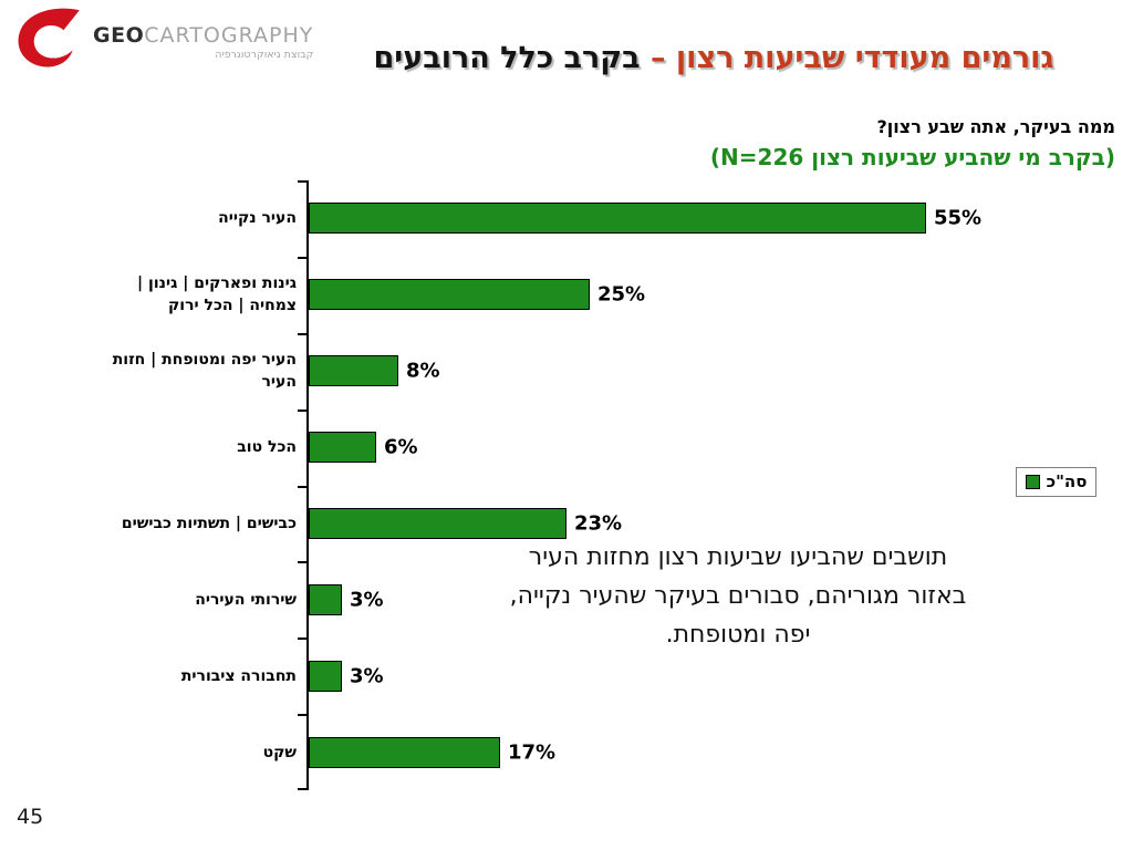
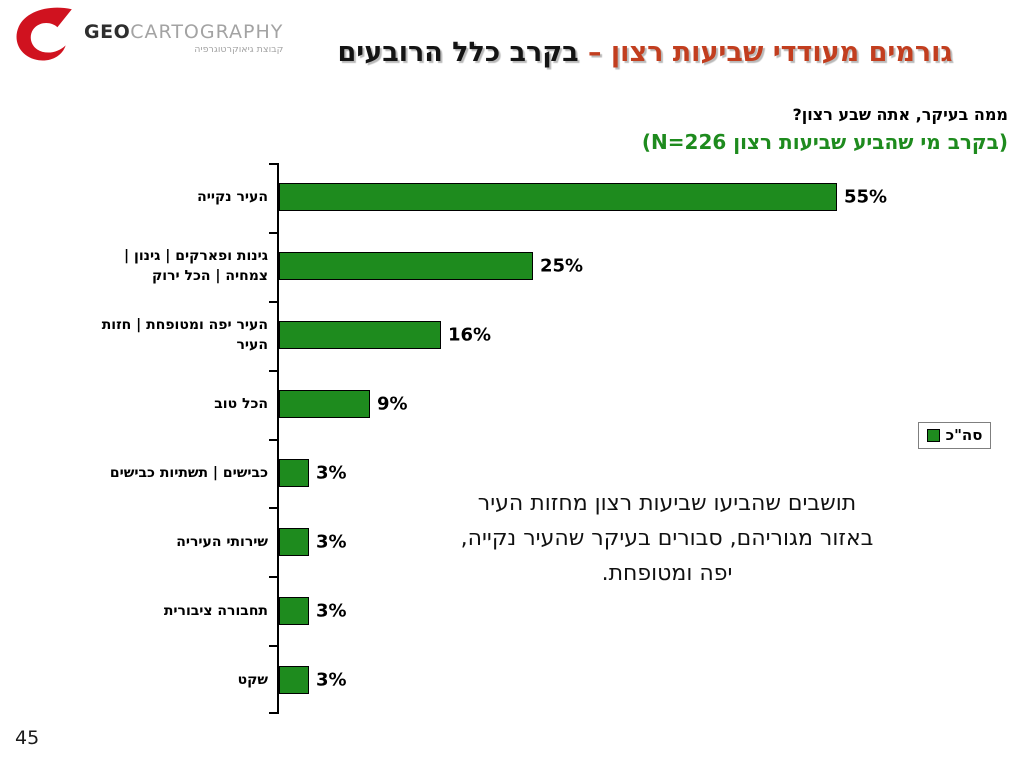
העיר יפה ומטופחת | חזות העיר: 8% -> 16%
הכל טוב: 6% -> 9%
כבישים | תשתיות כבישים: 23% -> 3%
שקט: 17% -> 3%
